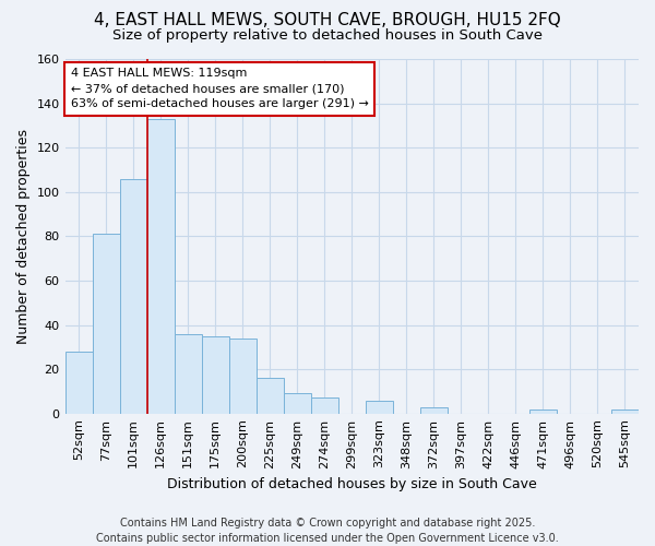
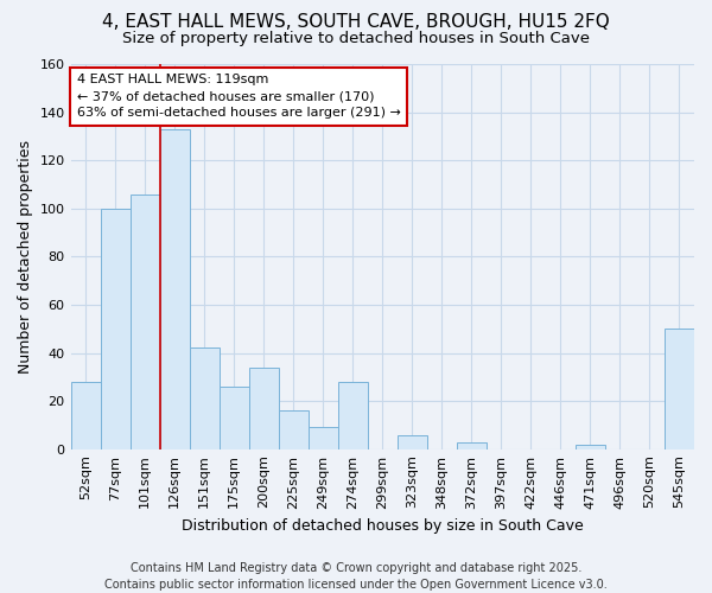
77sqm: 81 -> 100
151sqm: 36 -> 42
175sqm: 35 -> 26
274sqm: 7 -> 28
545sqm: 2 -> 50
